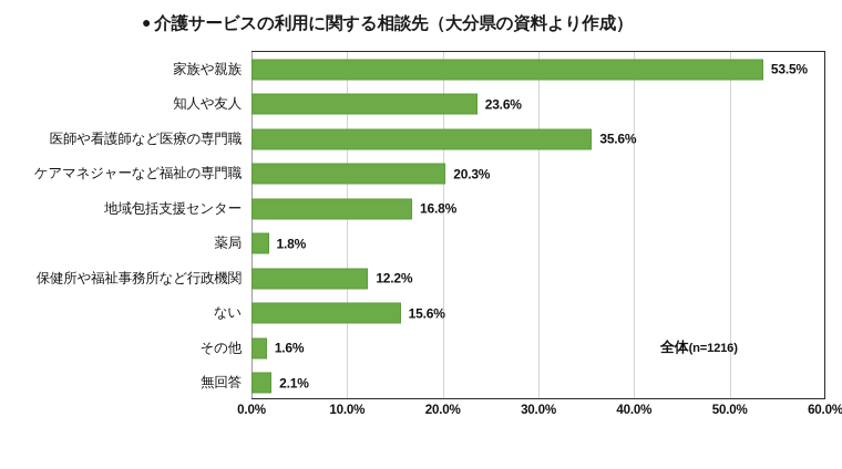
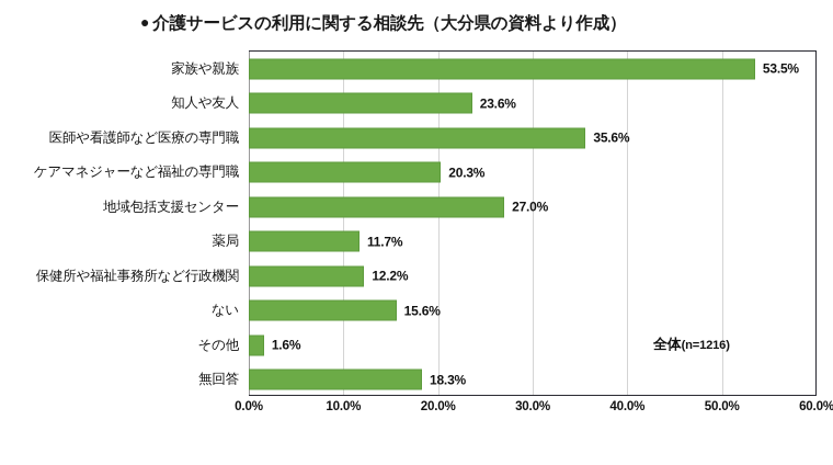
地域包括支援センター: 16.8% -> 27.0%
薬局: 1.8% -> 11.7%
無回答: 2.1% -> 18.3%
